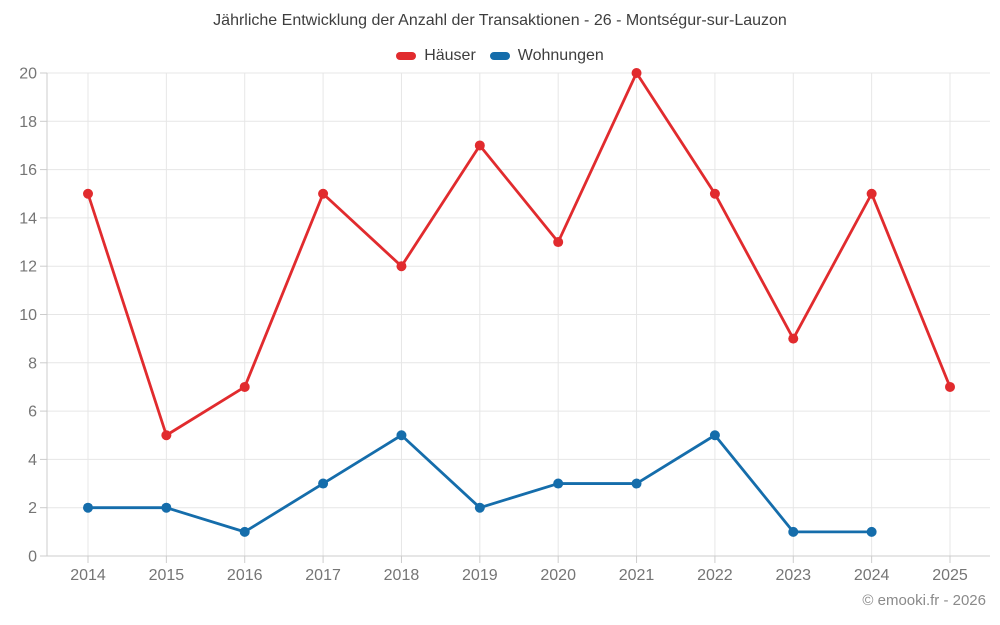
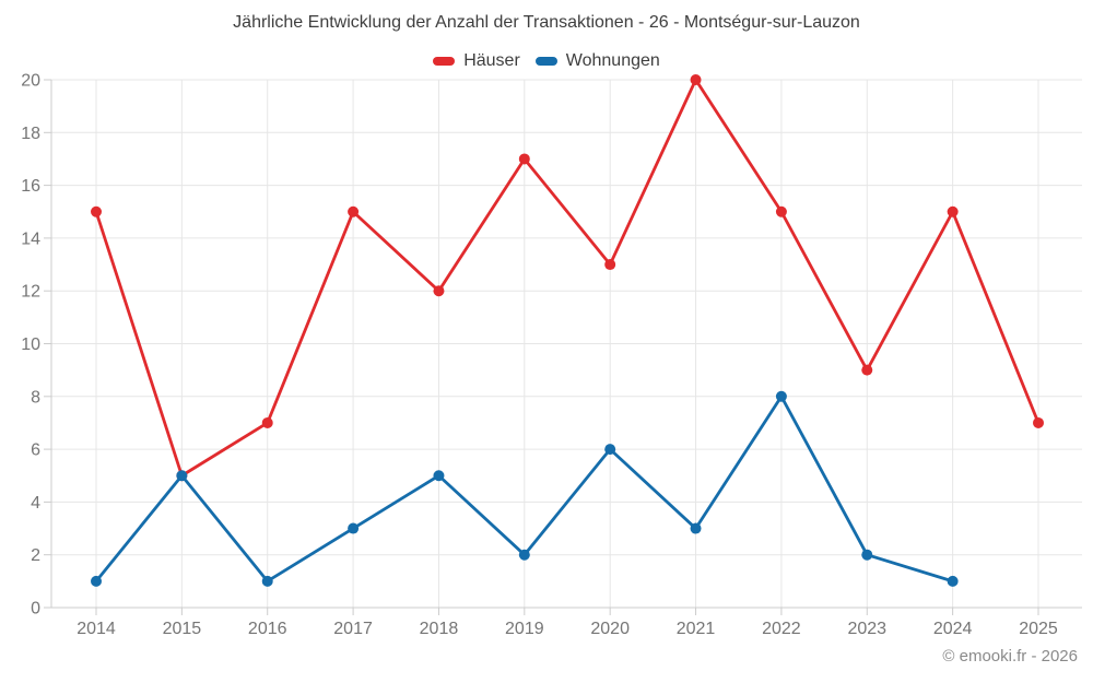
Wohnungen/2014: 2 -> 1
Wohnungen/2015: 2 -> 5
Wohnungen/2020: 3 -> 6
Wohnungen/2022: 5 -> 8
Wohnungen/2023: 1 -> 2
